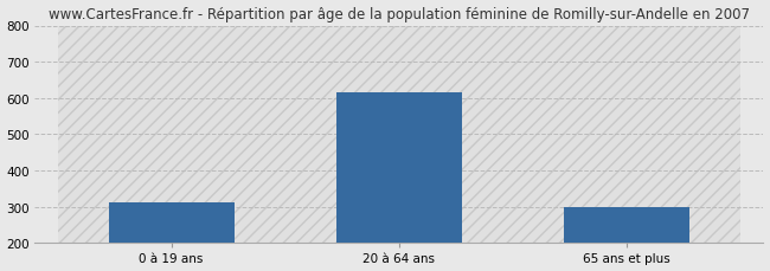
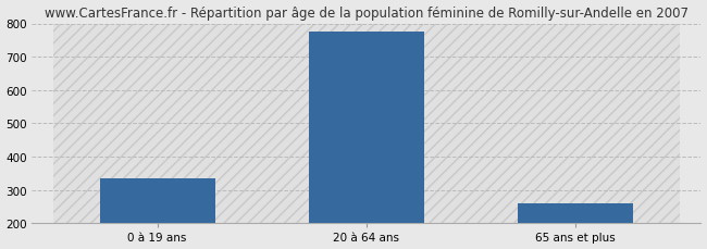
0 à 19 ans: 310 -> 335
20 à 64 ans: 615 -> 775
65 ans et plus: 300 -> 258
